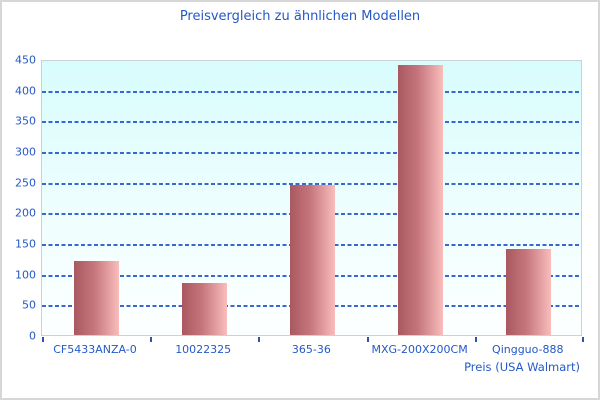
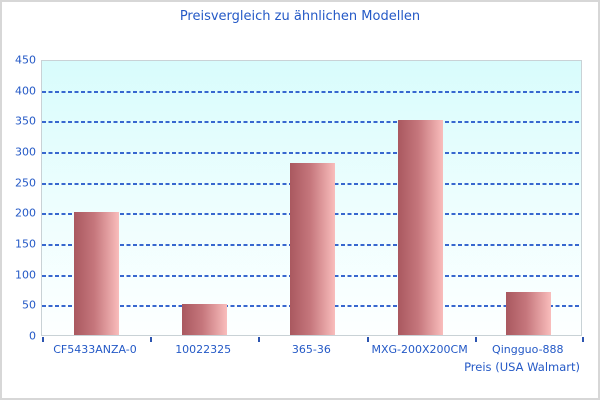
CF5433ANZA-0: 120 -> 200
10022325: 80 -> 50
365-36: 240 -> 280
MXG-200X200CM: 440 -> 350
Qingguo-888: 140 -> 70
